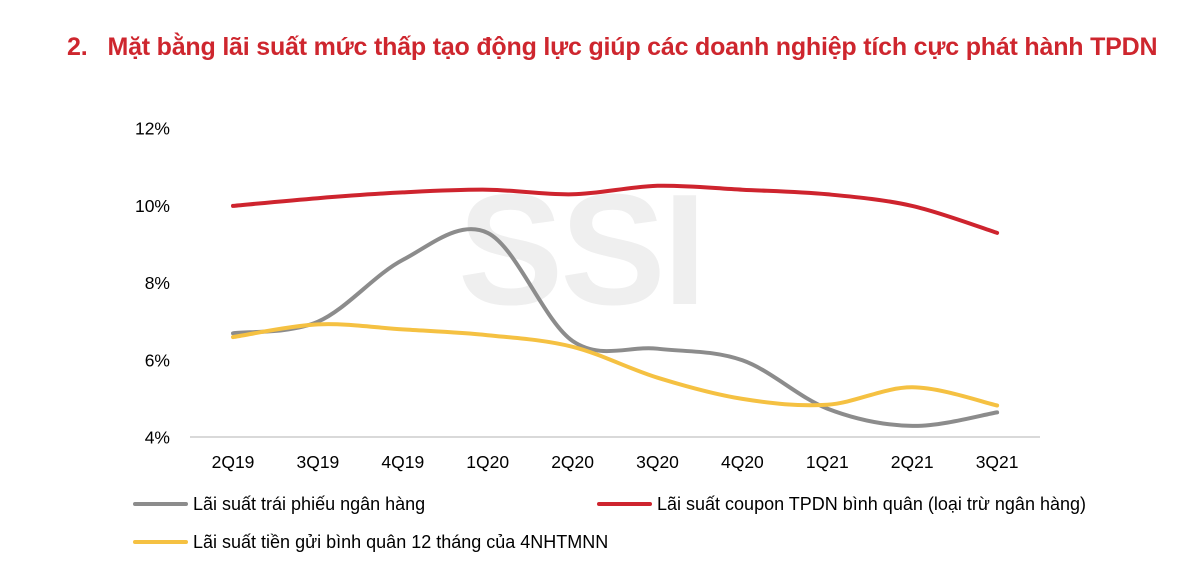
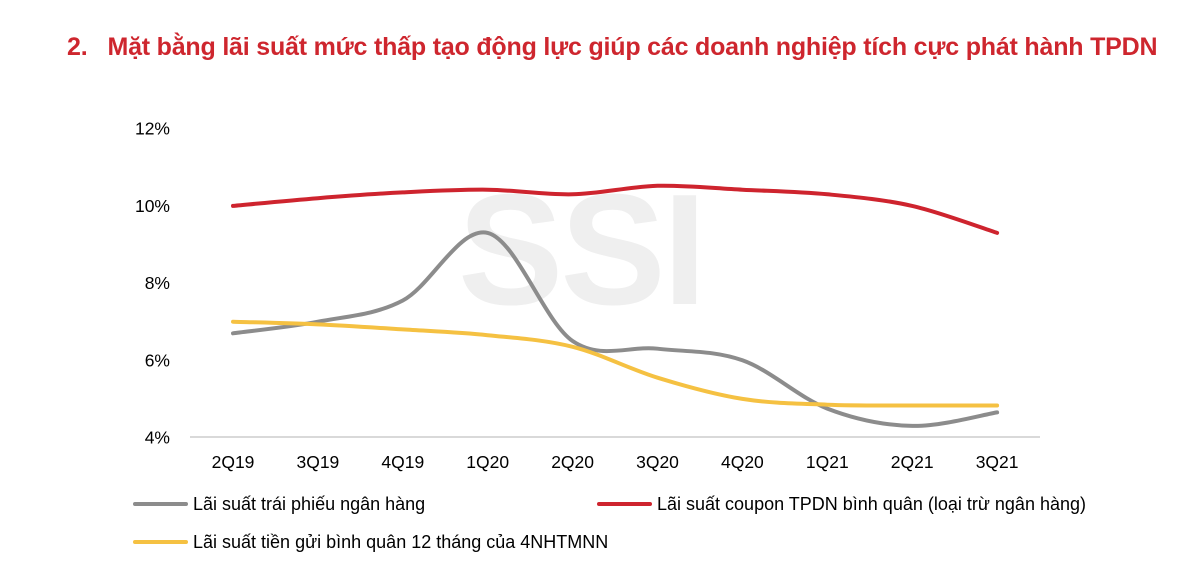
Lãi suất tiền gửi bình quân 12 tháng của 4NHTMNN/2Q19: 6.6% -> 7.0%
Lãi suất trái phiếu ngân hàng/4Q19: 8.6% -> 7.5%
Lãi suất tiền gửi bình quân 12 tháng của 4NHTMNN/2Q21: 5.3% -> 4.8%
